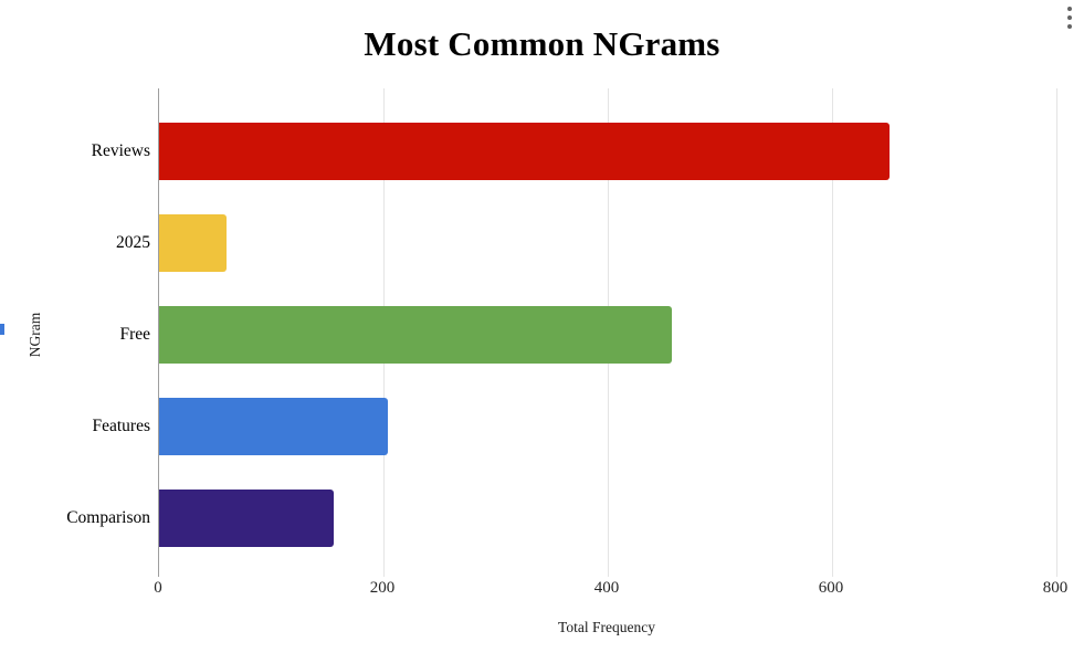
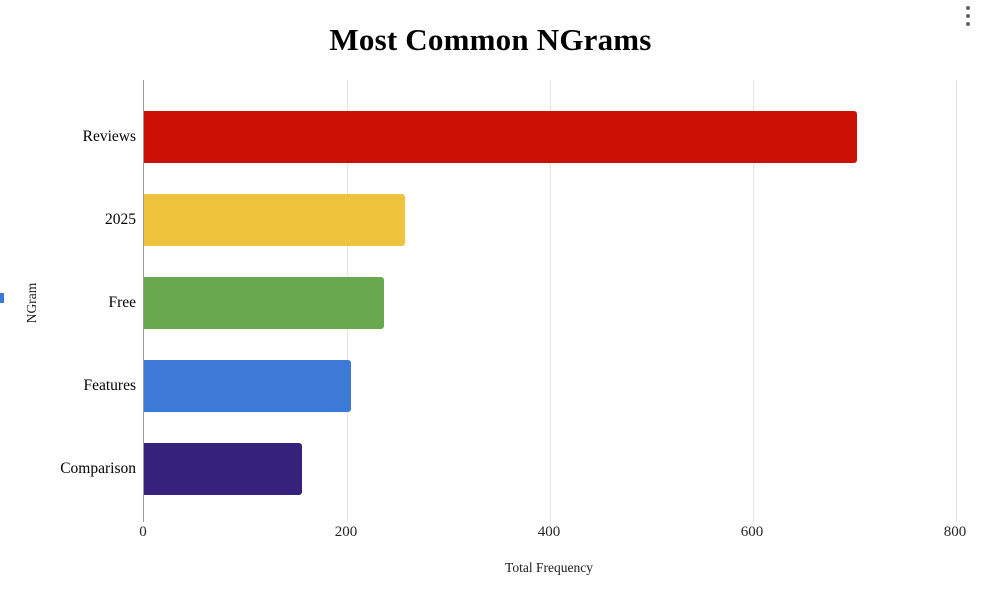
Reviews: 651 -> 702
2025: 60 -> 257
Free: 457 -> 236
